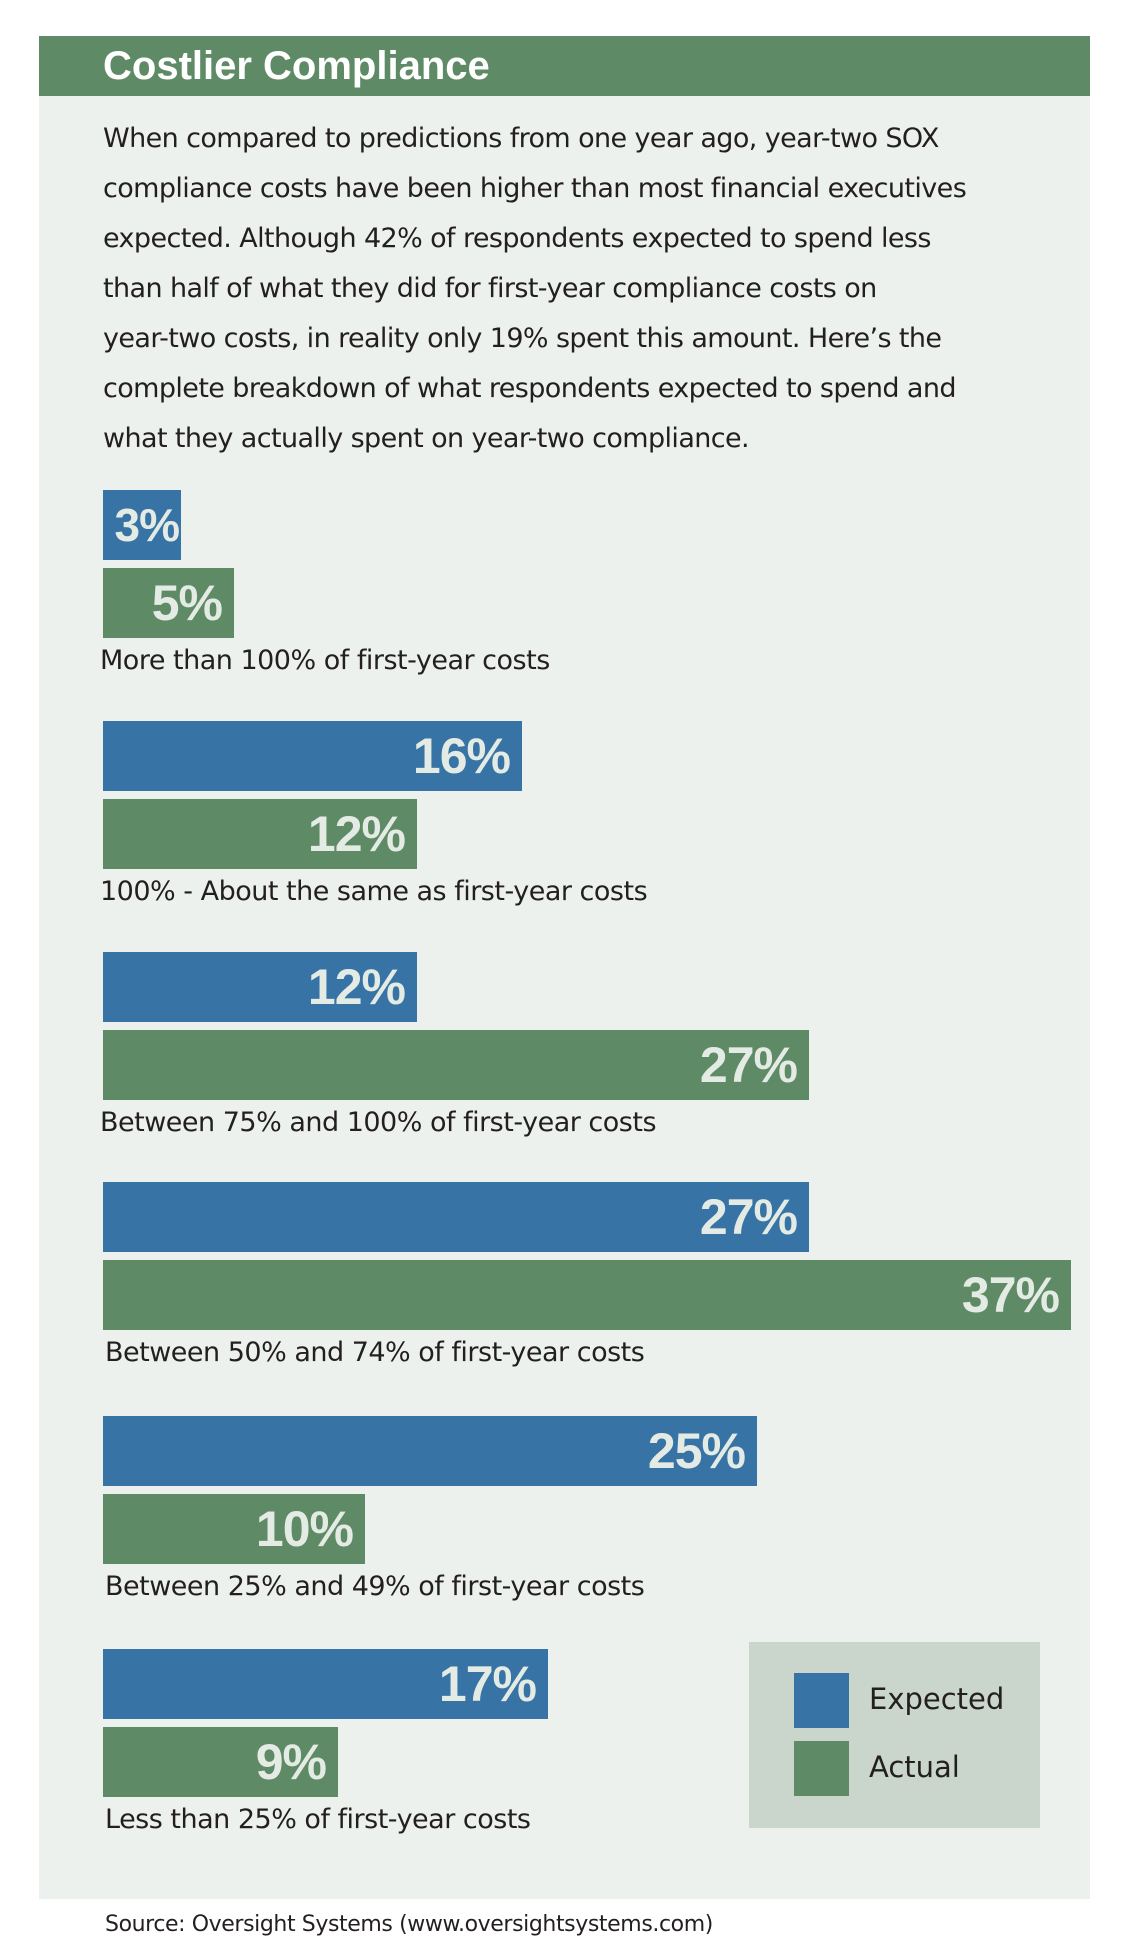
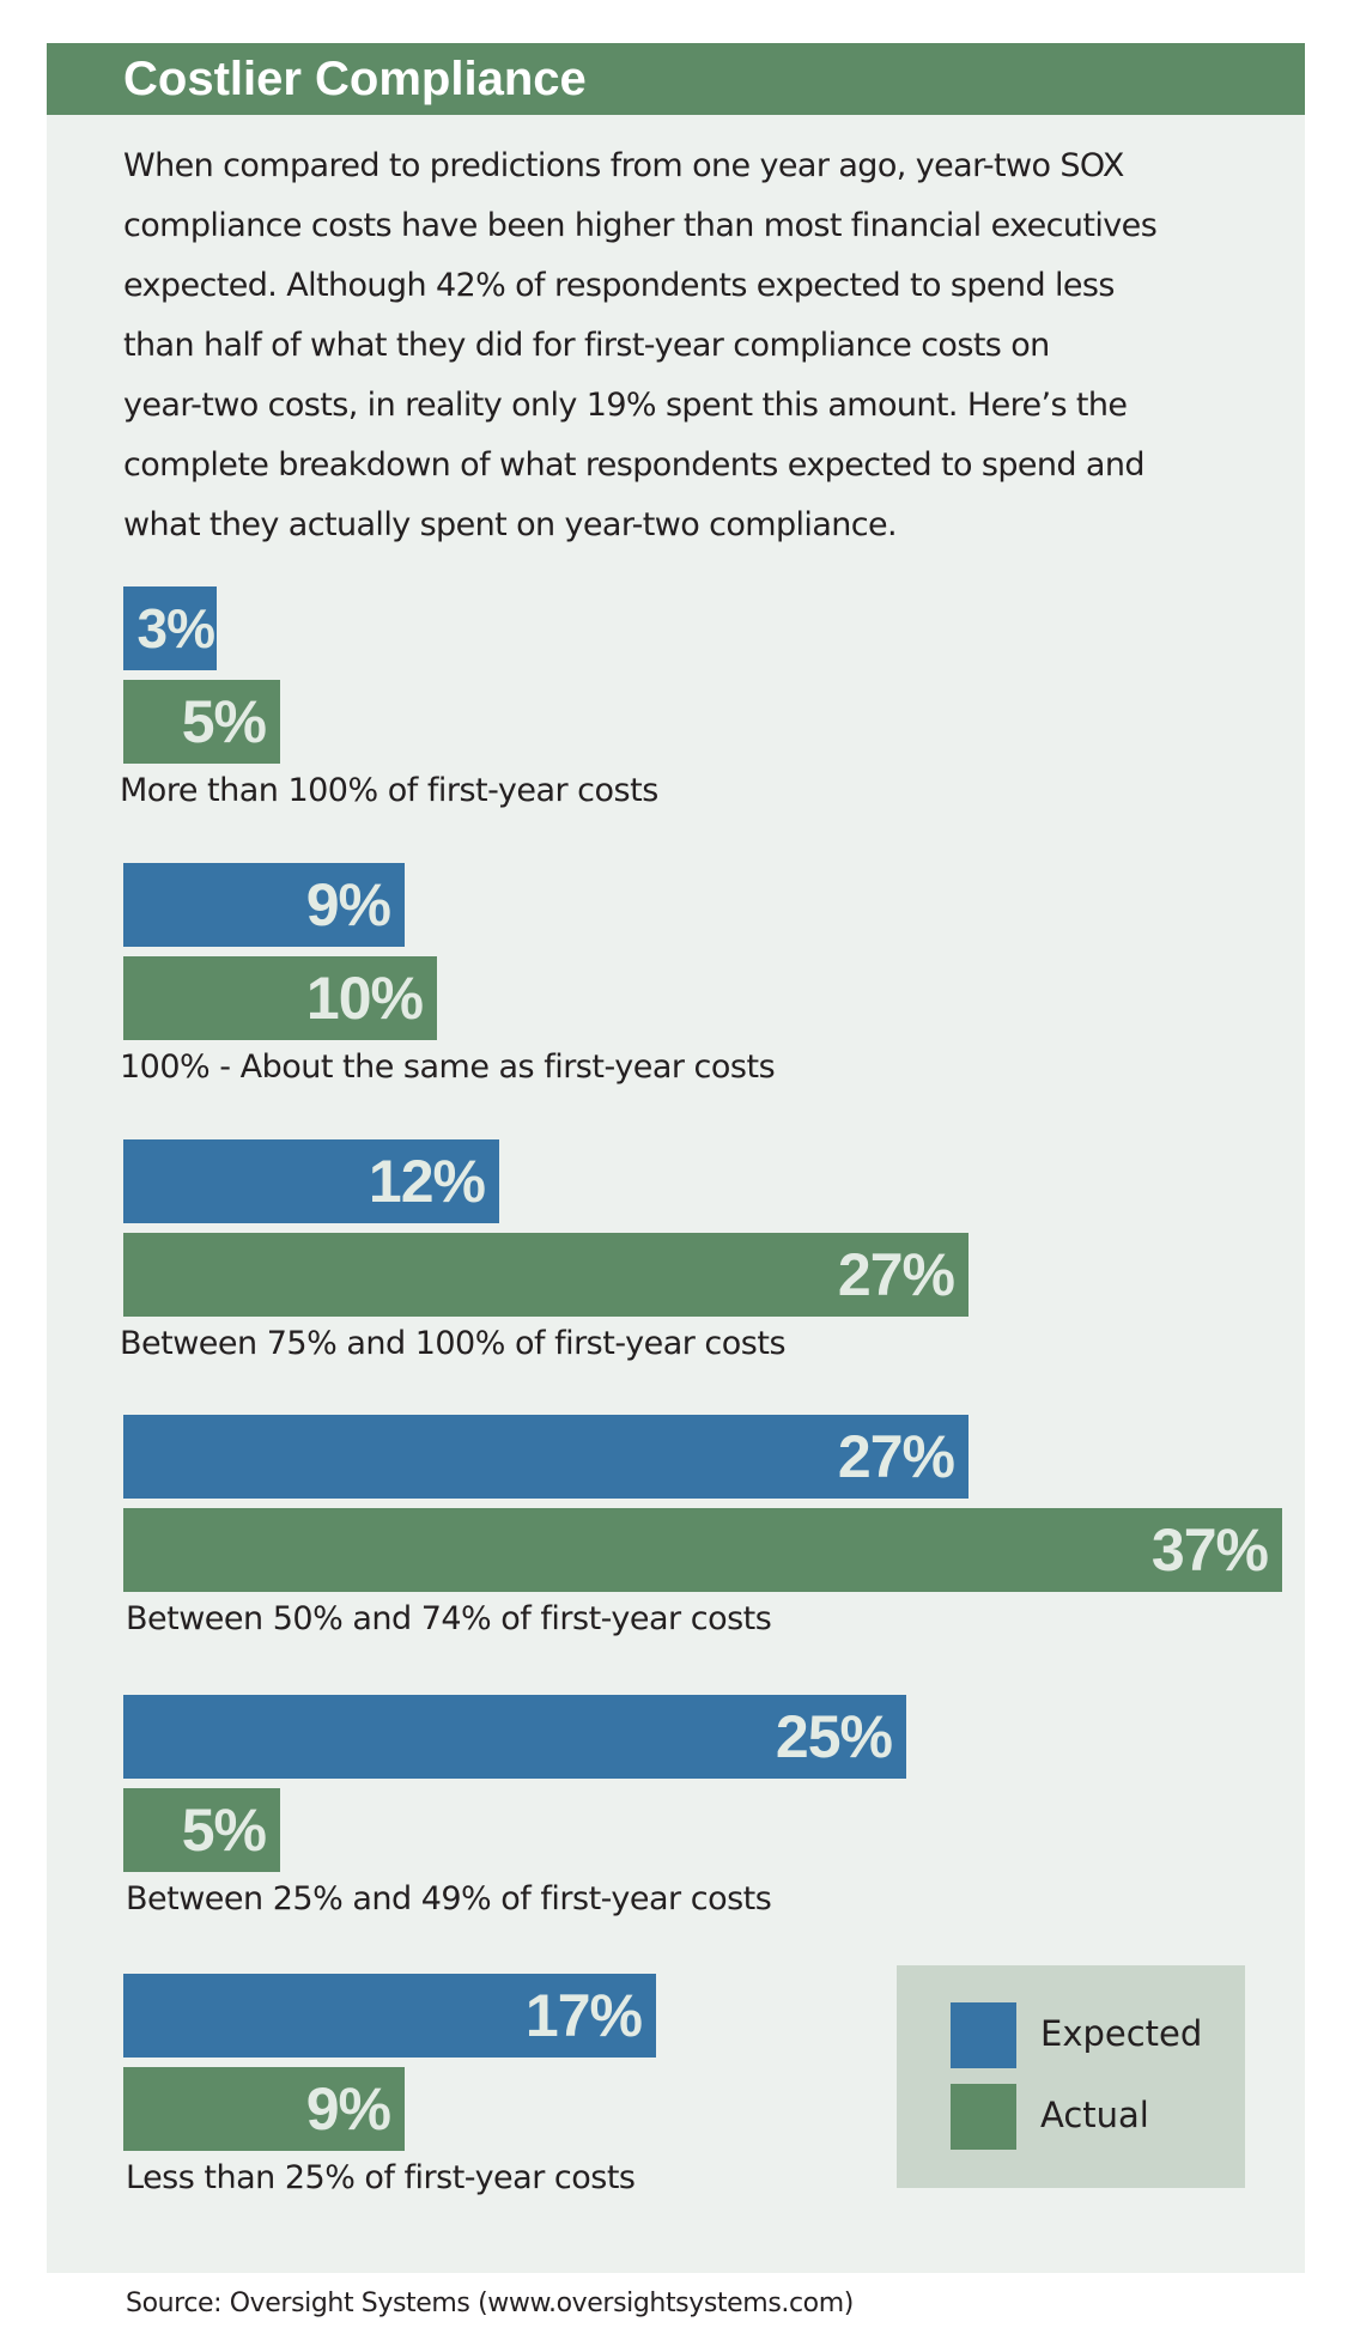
Expected/100% - About the same as first-year costs: 16% -> 9%
Actual/100% - About the same as first-year costs: 12% -> 10%
Actual/Between 25% and 49% of first-year costs: 10% -> 5%
